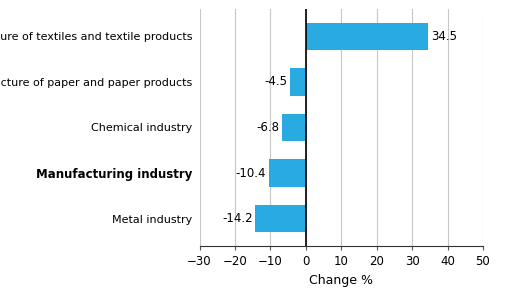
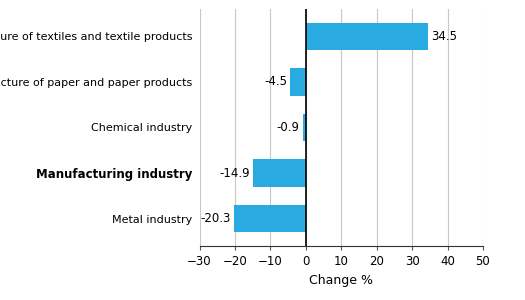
Chemical industry: -6.8 -> -0.9
Manufacturing industry: -10.4 -> -14.9
Metal industry: -14.2 -> -20.3
